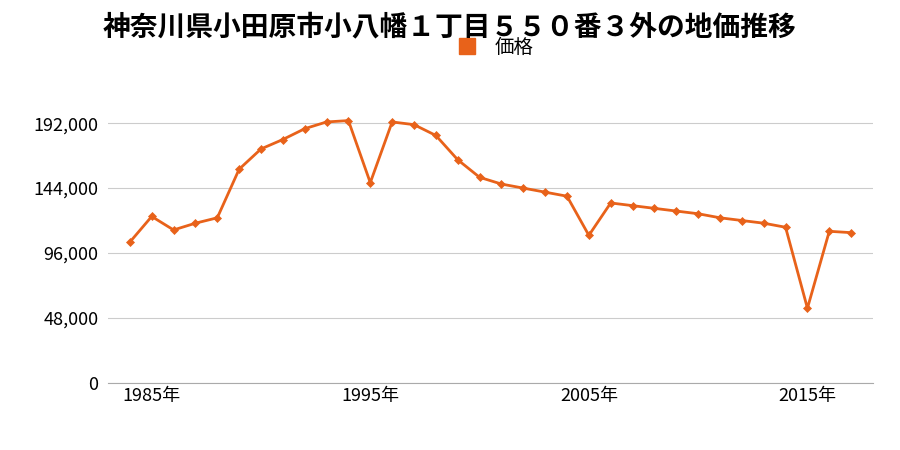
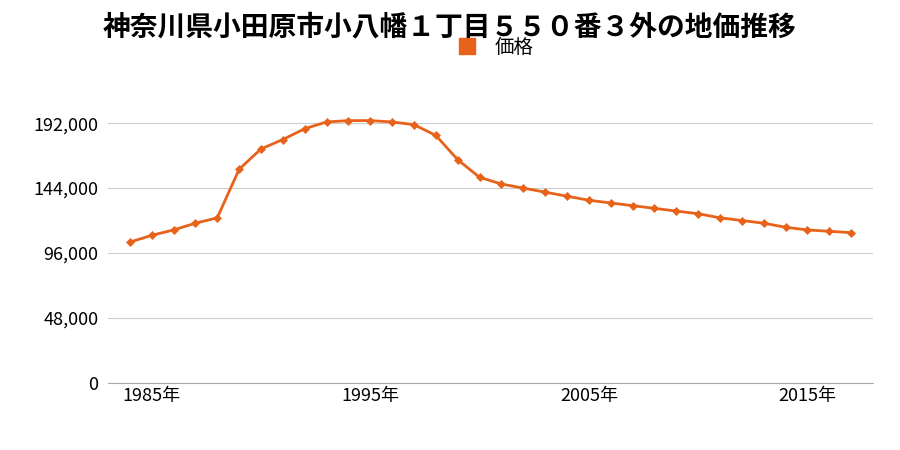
1985年: 123,000 -> 109,000
1995年: 148,000 -> 194,000
2005年: 109,000 -> 135,000
2015年: 55,000 -> 113,000
